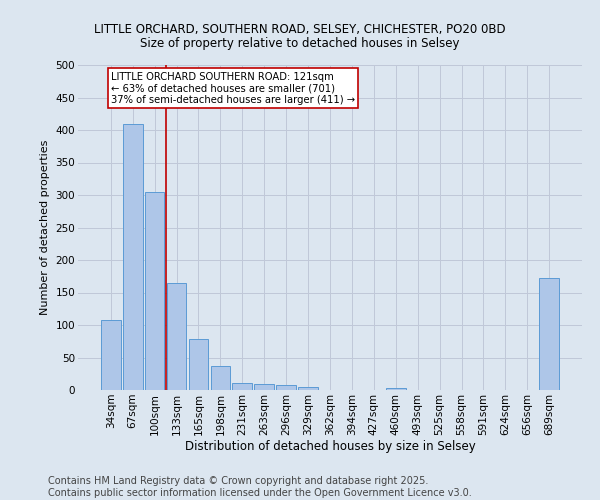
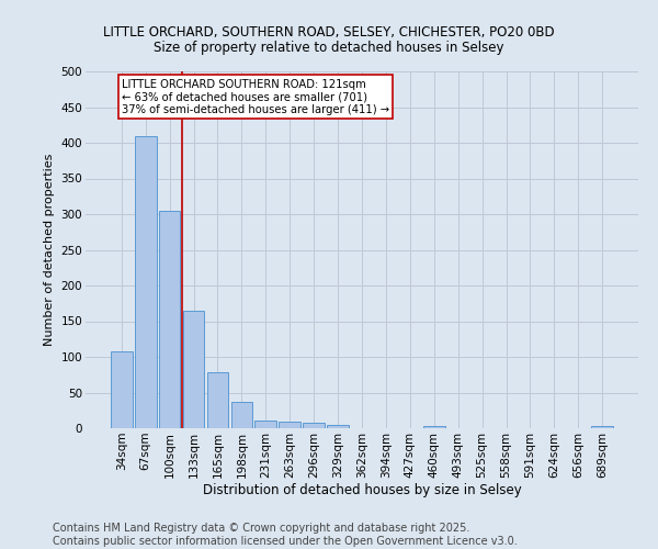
689sqm: 172 -> 3
